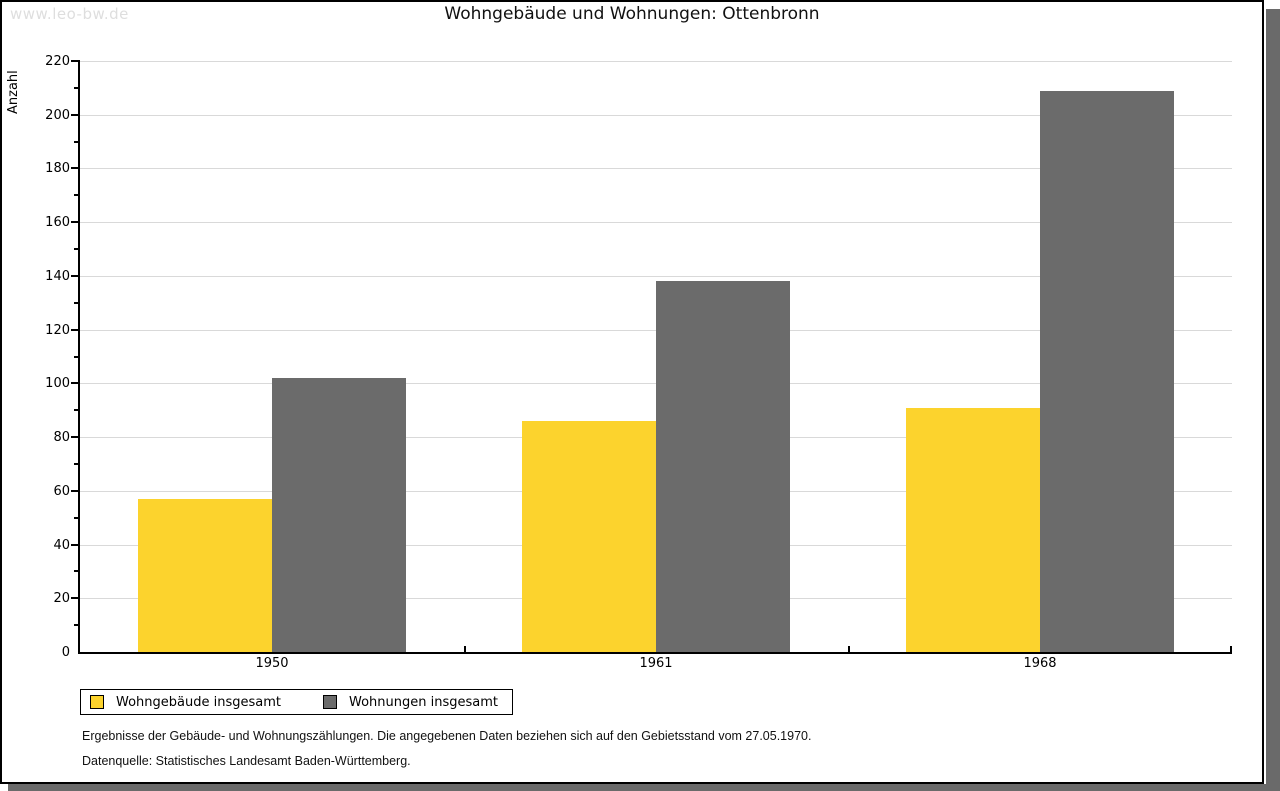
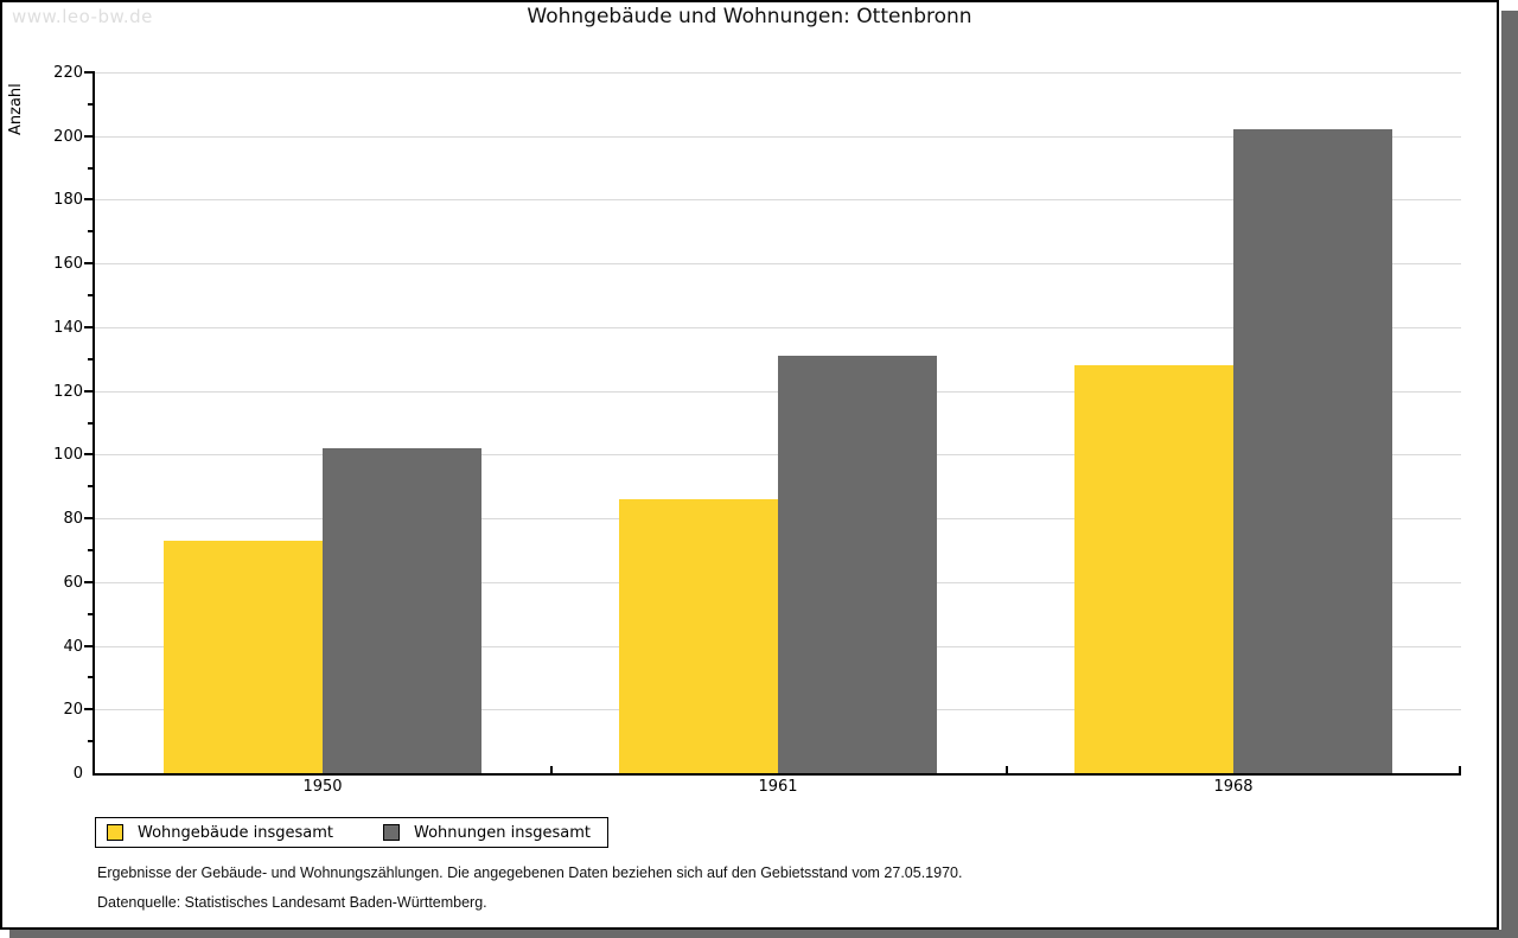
Wohngebäude insgesamt/1950: 57 -> 73
Wohnungen insgesamt/1961: 138 -> 131
Wohngebäude insgesamt/1968: 91 -> 128
Wohnungen insgesamt/1968: 209 -> 202
